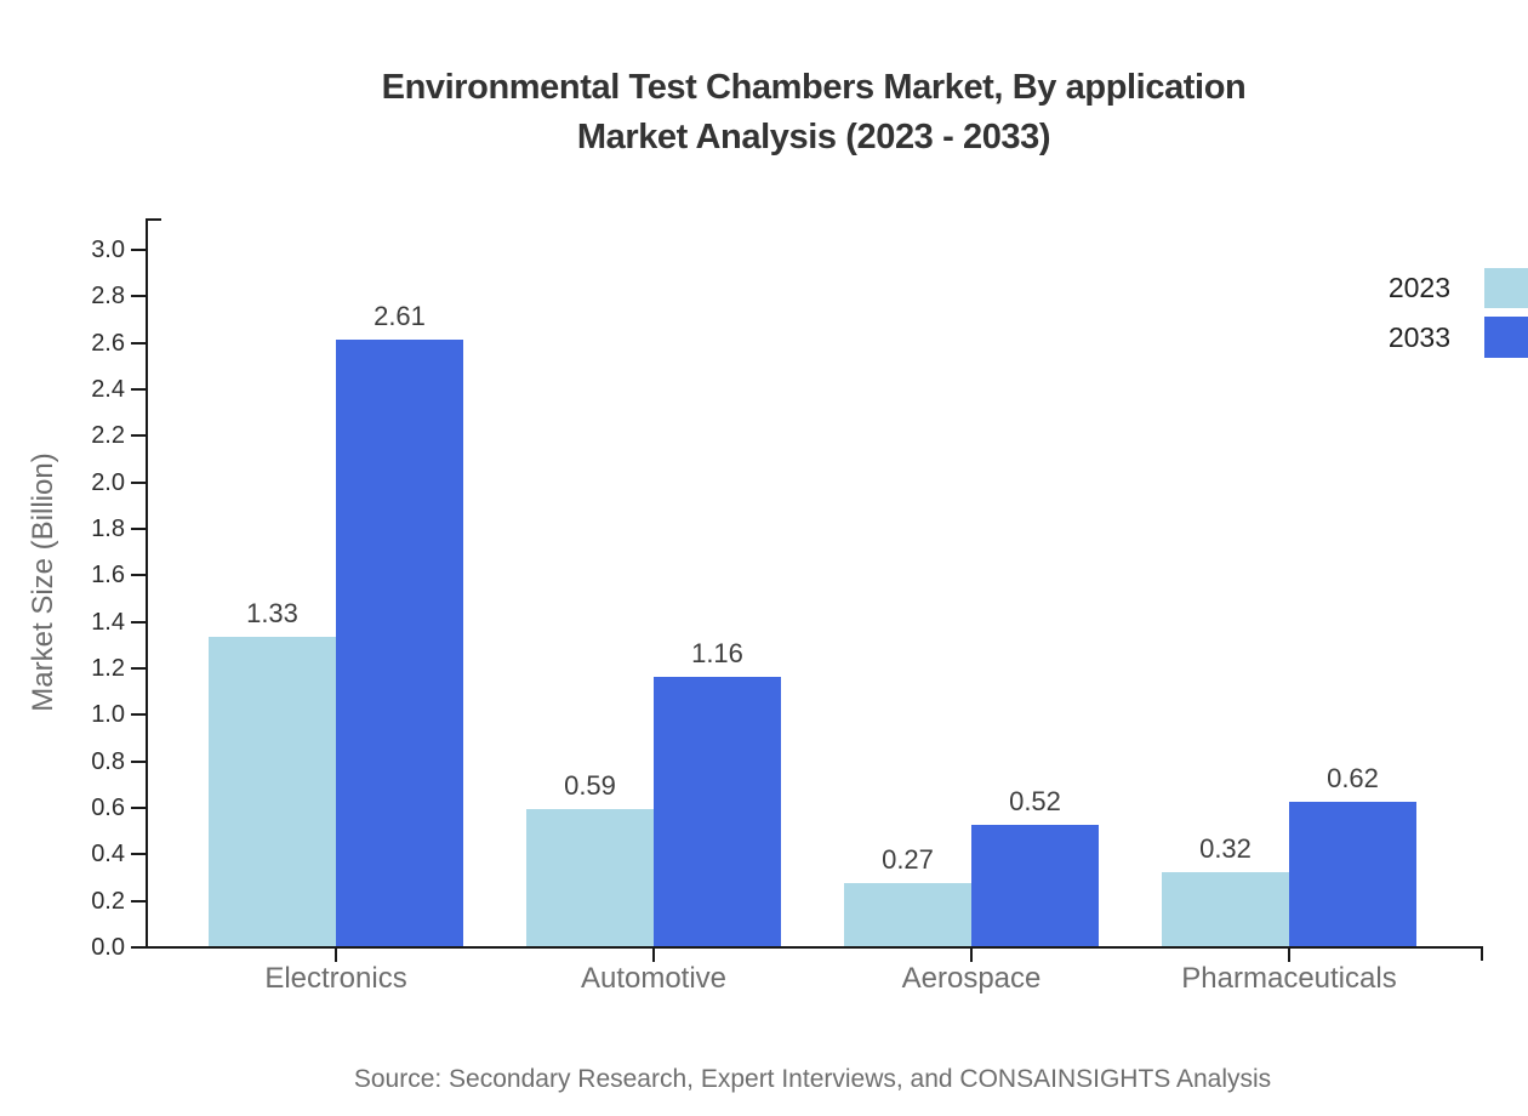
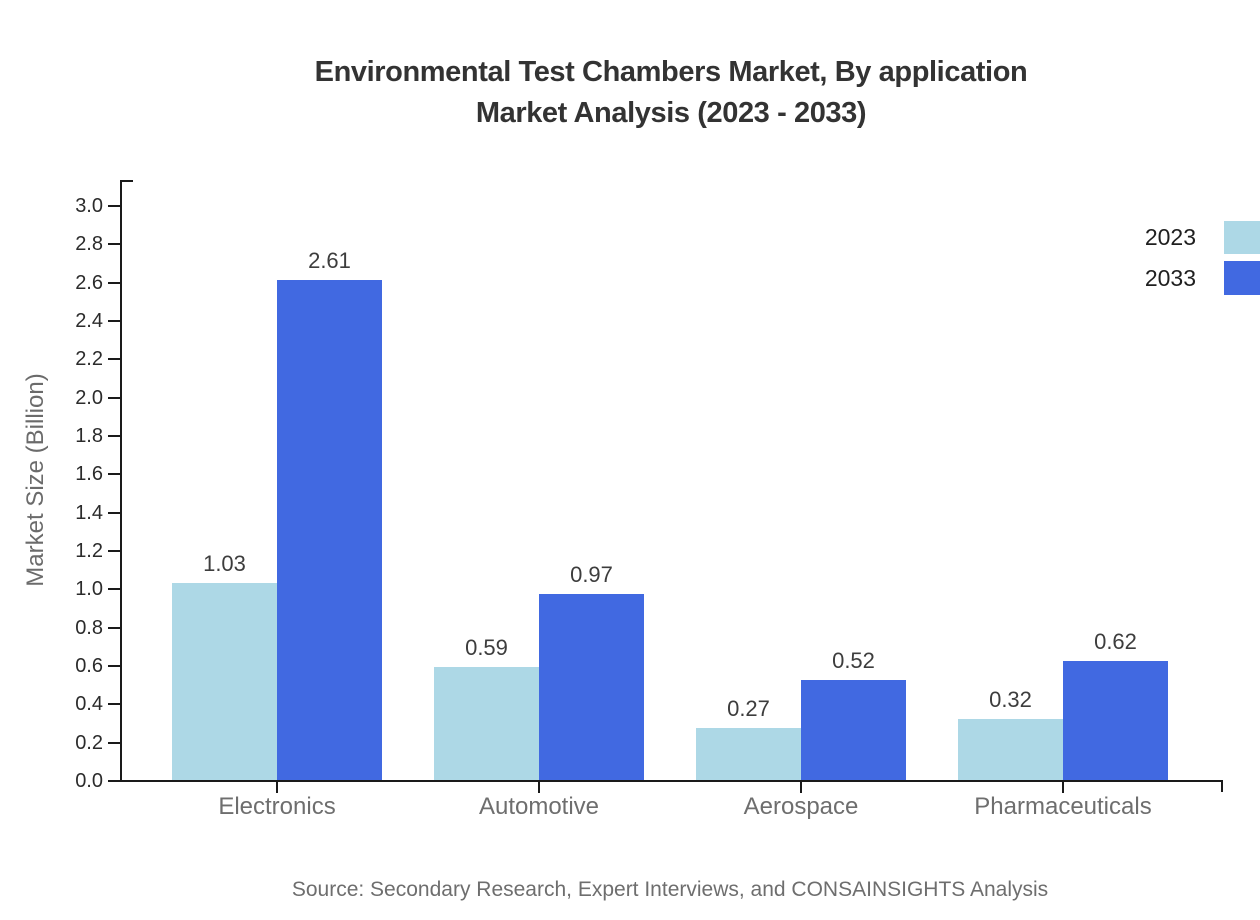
2023/Electronics: 1.33 -> 1.03
2033/Automotive: 1.16 -> 0.97
